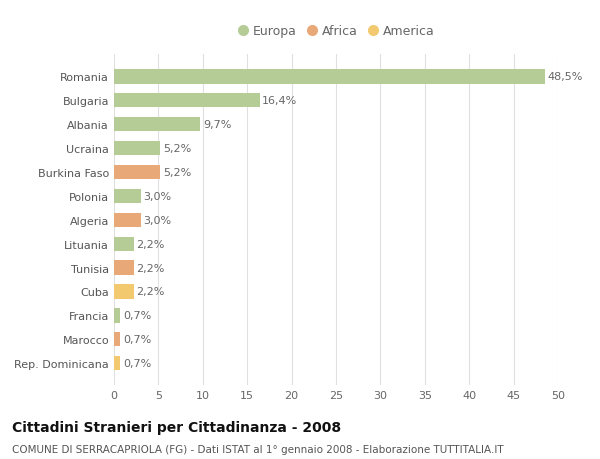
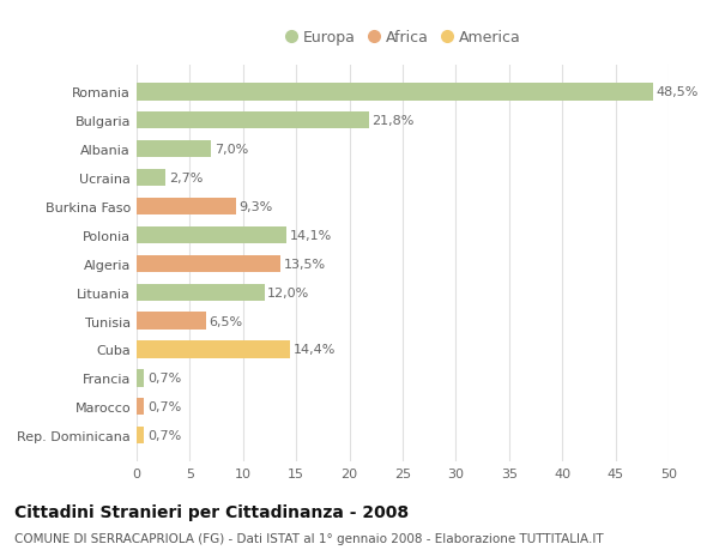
Bulgaria: 16,4% -> 21,8%
Albania: 9,7% -> 7,0%
Ucraina: 5,2% -> 2,7%
Burkina Faso: 5,2% -> 9,3%
Polonia: 3,0% -> 14,1%
Algeria: 3,0% -> 13,5%
Lituania: 2,2% -> 12,0%
Tunisia: 2,2% -> 6,5%
Cuba: 2,2% -> 14,4%
